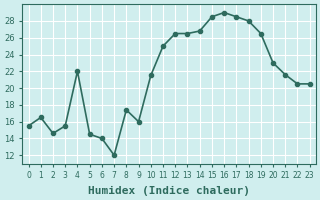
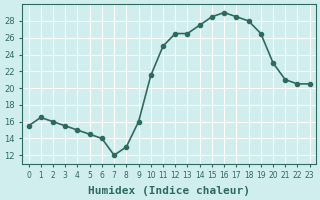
2: 14.6 -> 16.0
4: 22.0 -> 15.0
8: 17.4 -> 13.0
14: 26.8 -> 27.5
21: 21.6 -> 21.0
